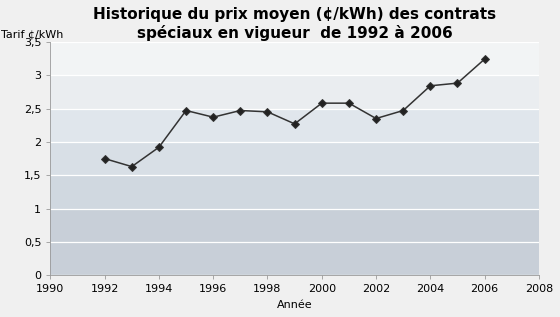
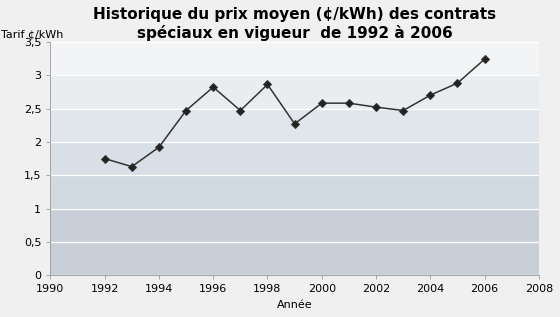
1996: 2,37 -> 2,82
1998: 2,45 -> 2,86
2002: 2,35 -> 2,52
2004: 2,84 -> 2,70
